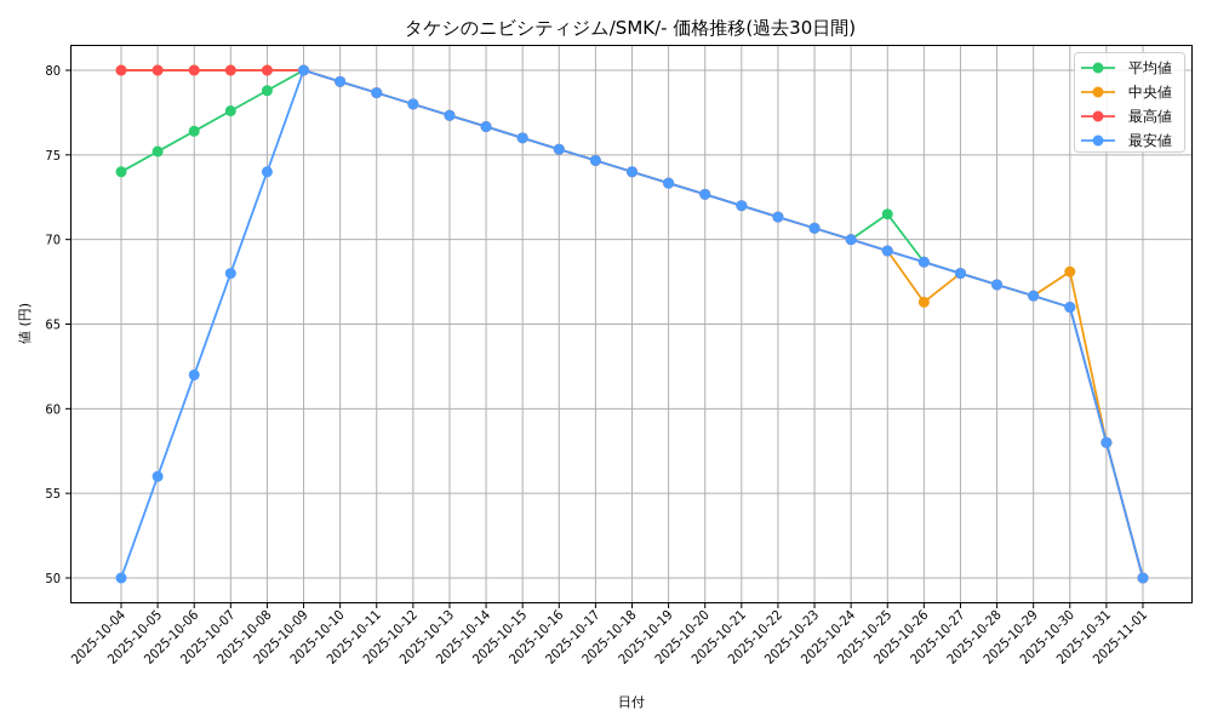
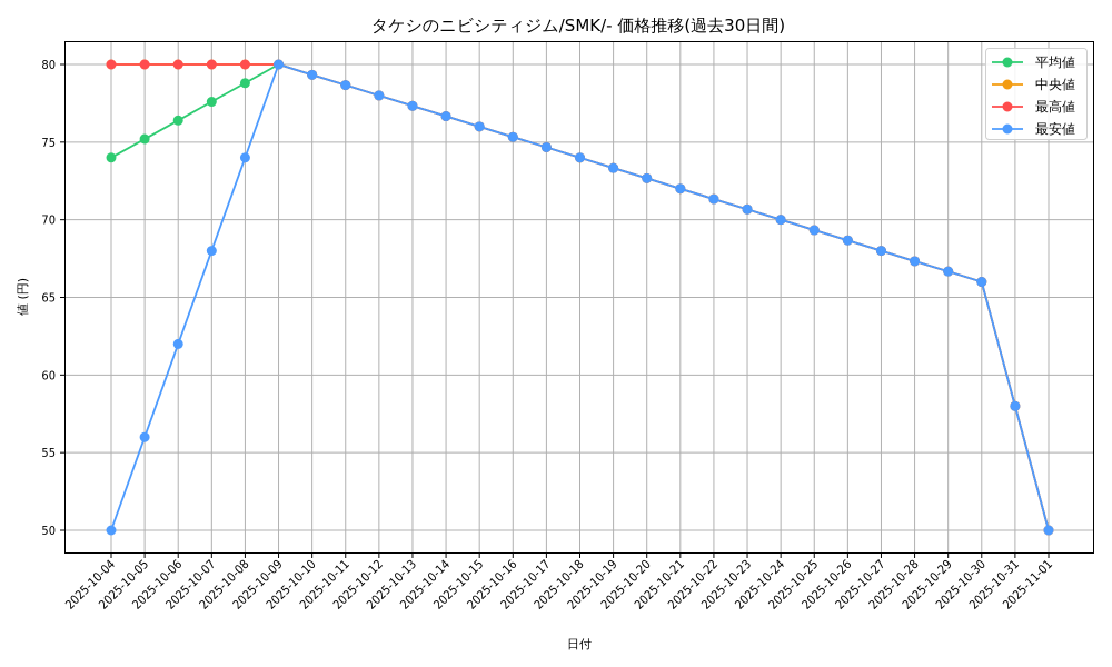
平均値/2025-10-25: 71.5 -> 69.3
中央値/2025-10-26: 66.3 -> 68.7
中央値/2025-10-30: 68.1 -> 66.0
